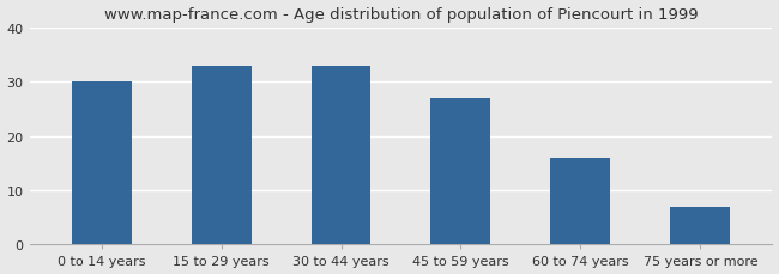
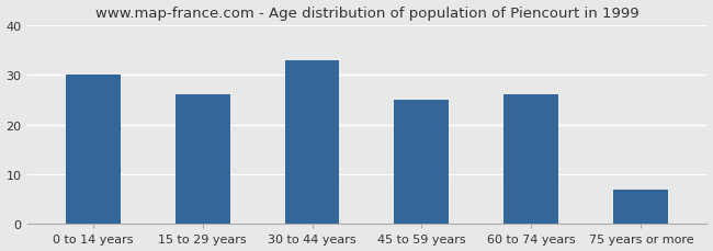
15 to 29 years: 33 -> 26
45 to 59 years: 27 -> 25
60 to 74 years: 16 -> 26
